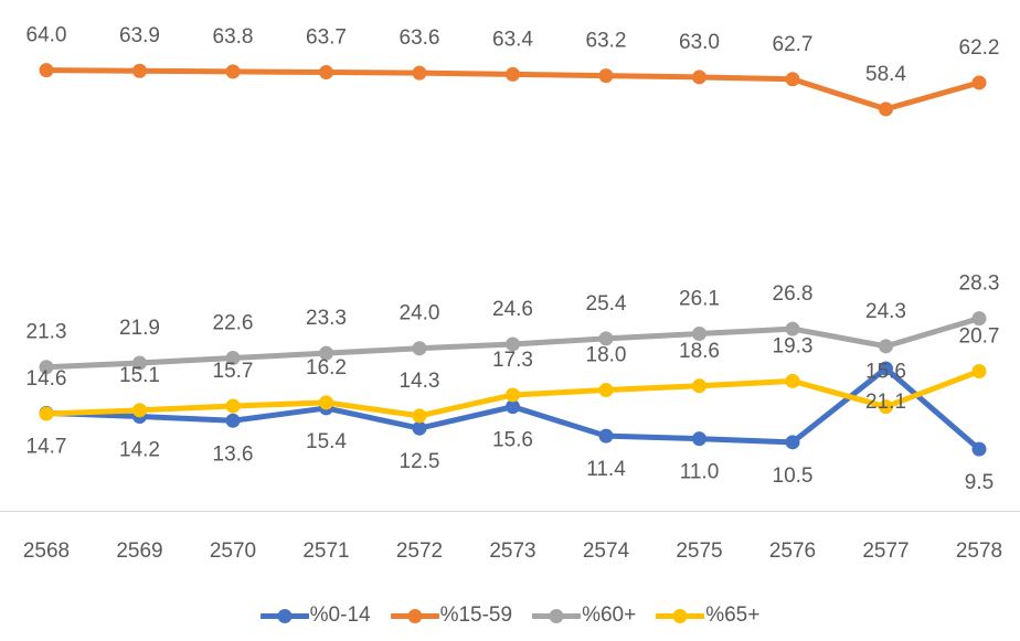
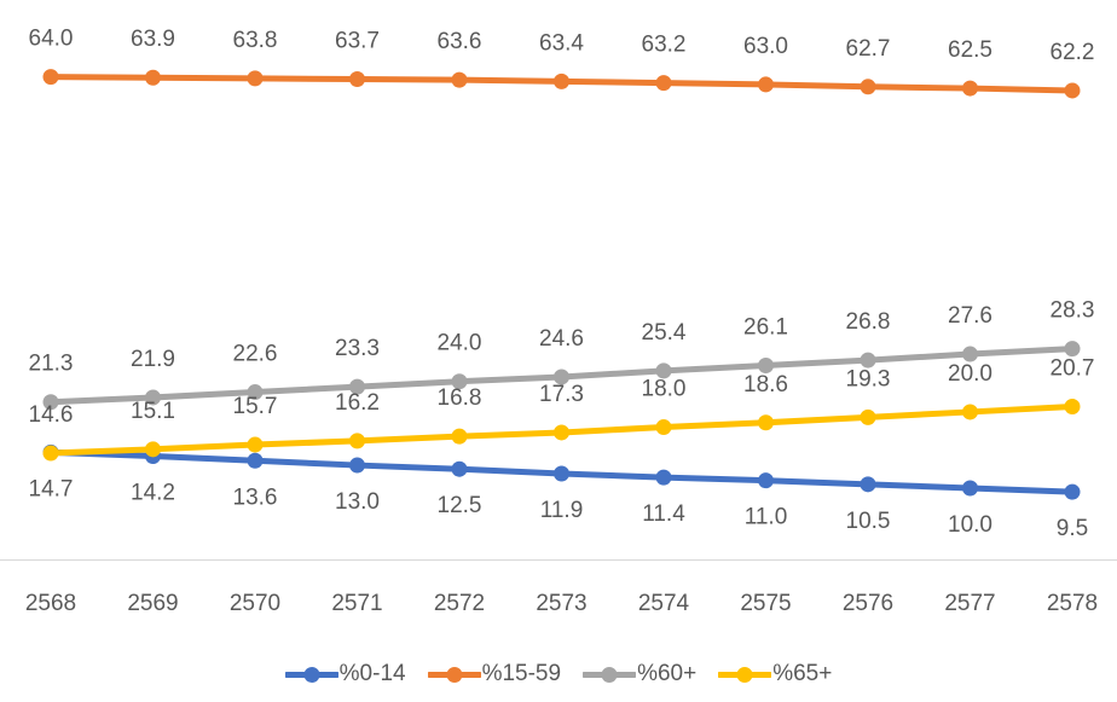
%0-14/2571: 15.4 -> 13.0
%65+/2572: 14.3 -> 16.8
%0-14/2573: 15.6 -> 11.9
%0-14/2577: 21.1 -> 10.0
%15-59/2577: 58.4 -> 62.5
%60+/2577: 24.3 -> 27.6
%65+/2577: 15.6 -> 20.0
